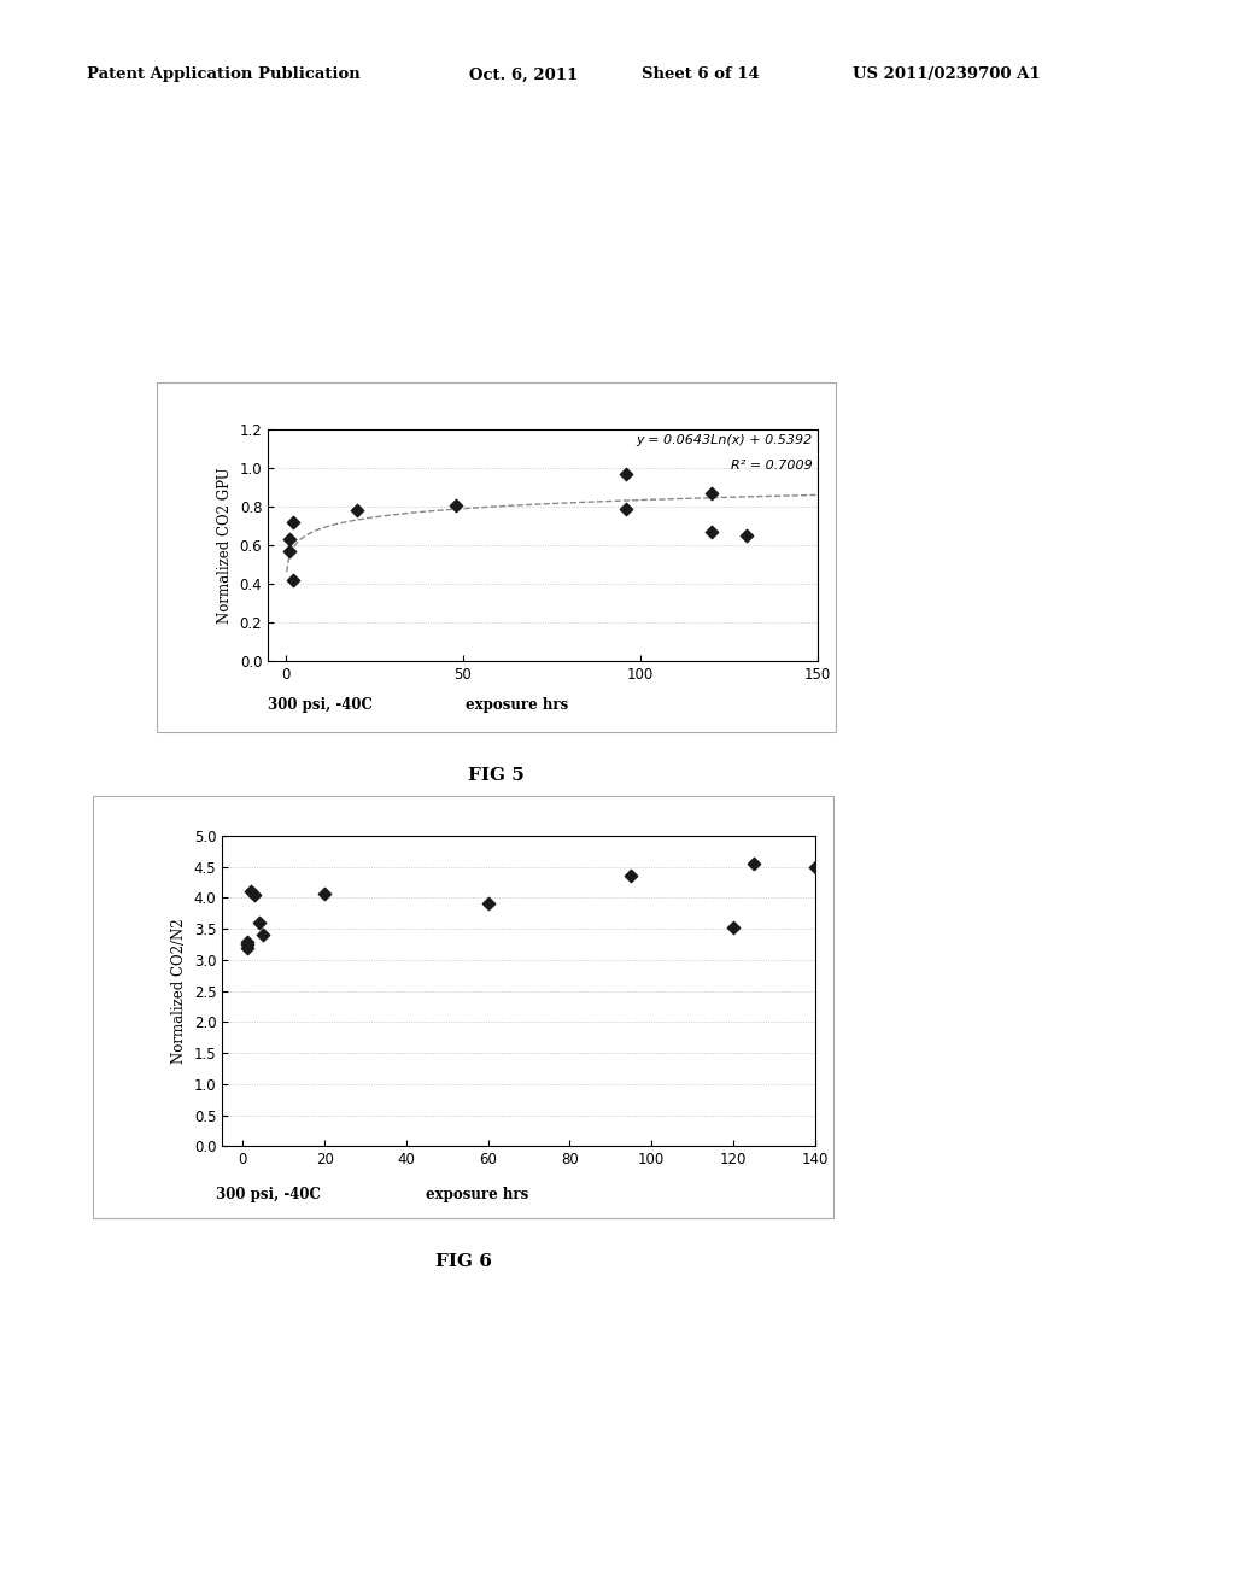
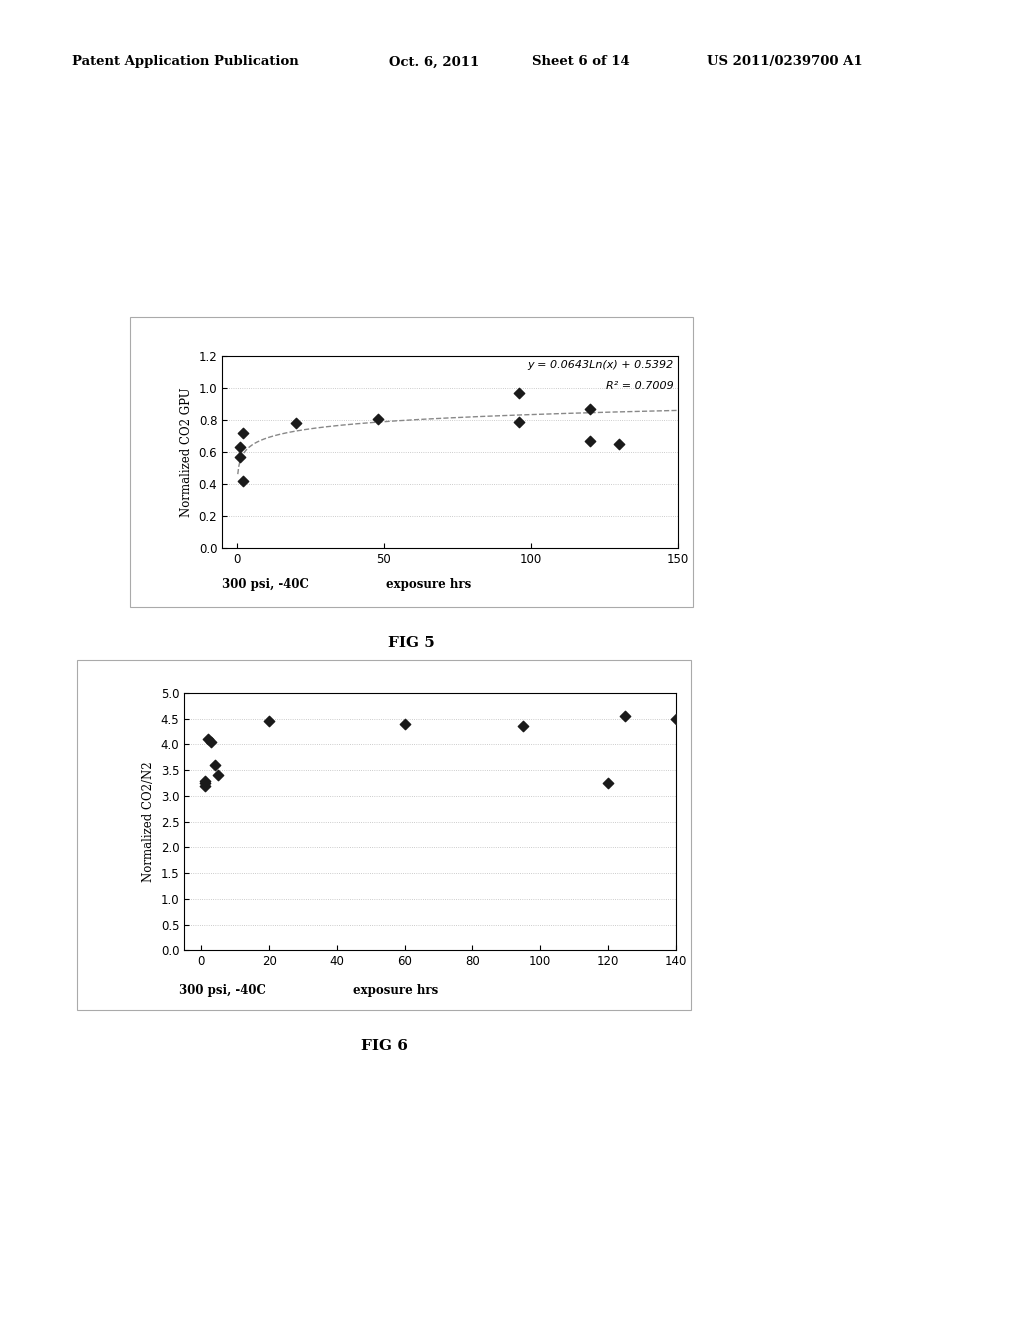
20: 4.06 -> 4.45
60: 3.92 -> 4.40
120: 3.52 -> 3.25
